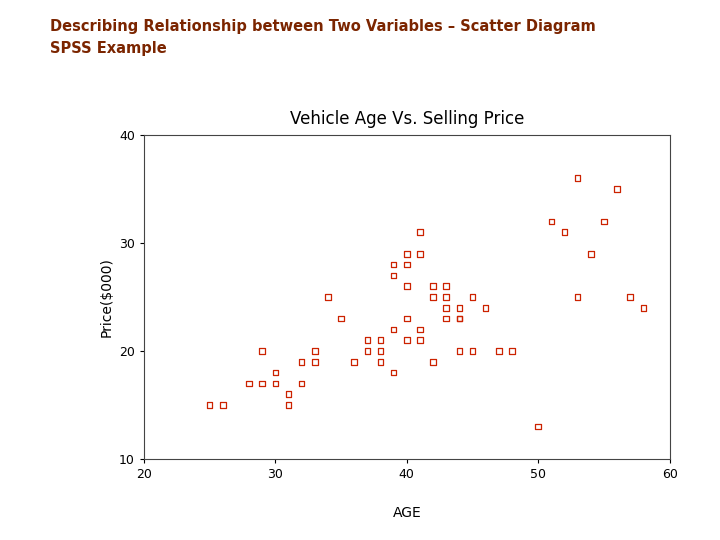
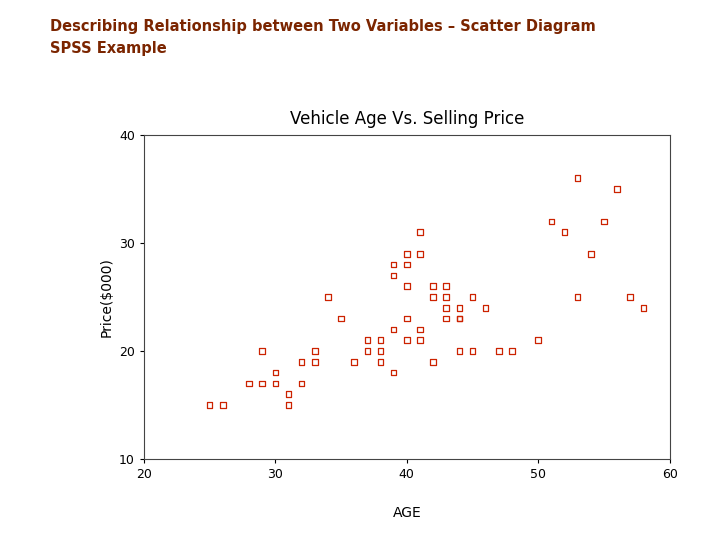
50: 13 -> 21
